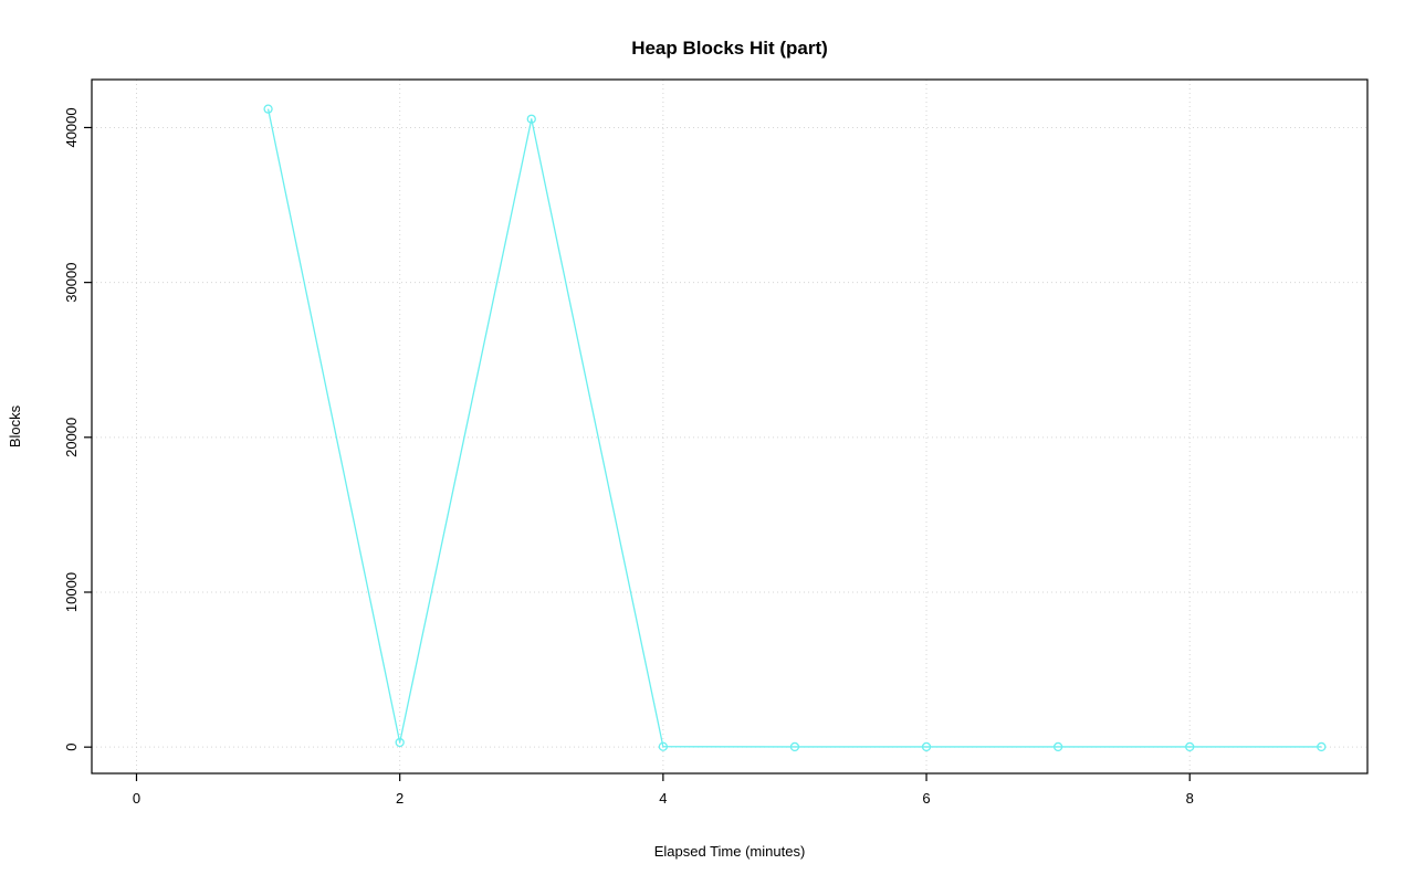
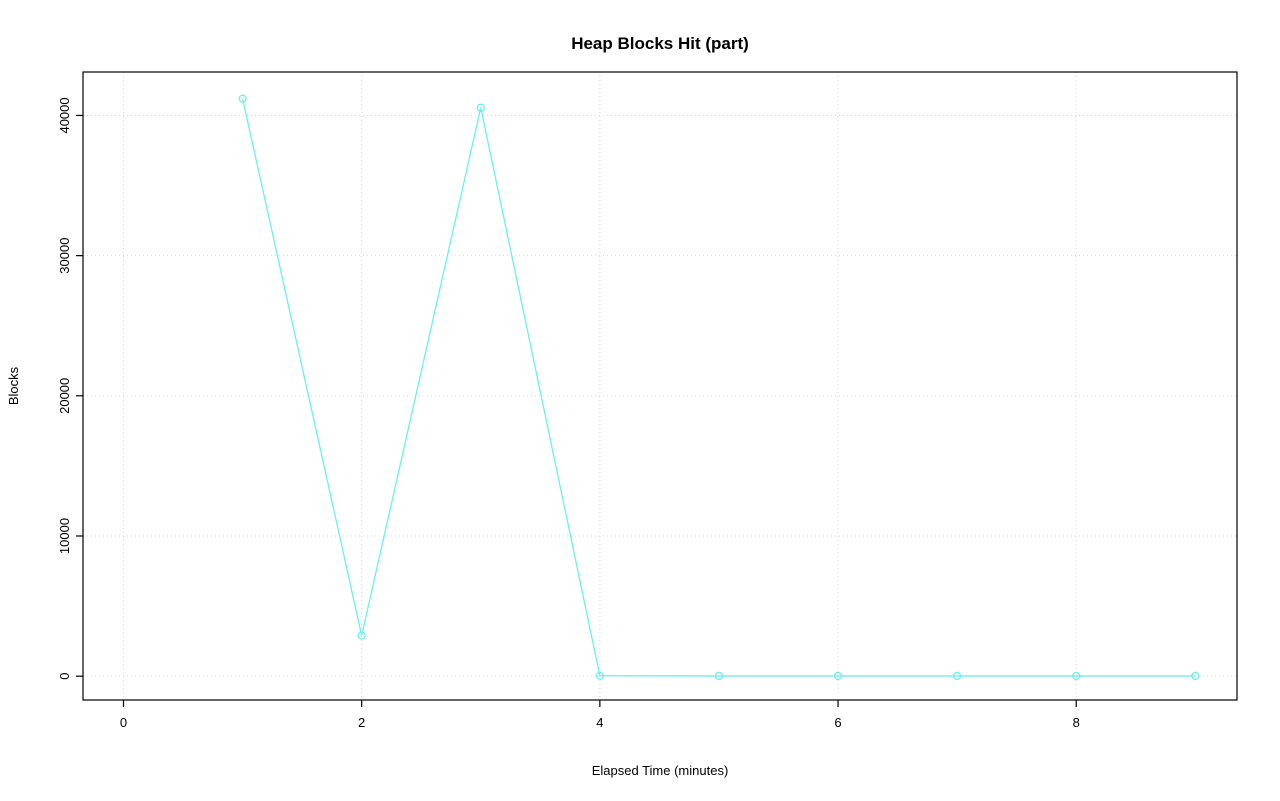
2: 300 -> 2900
